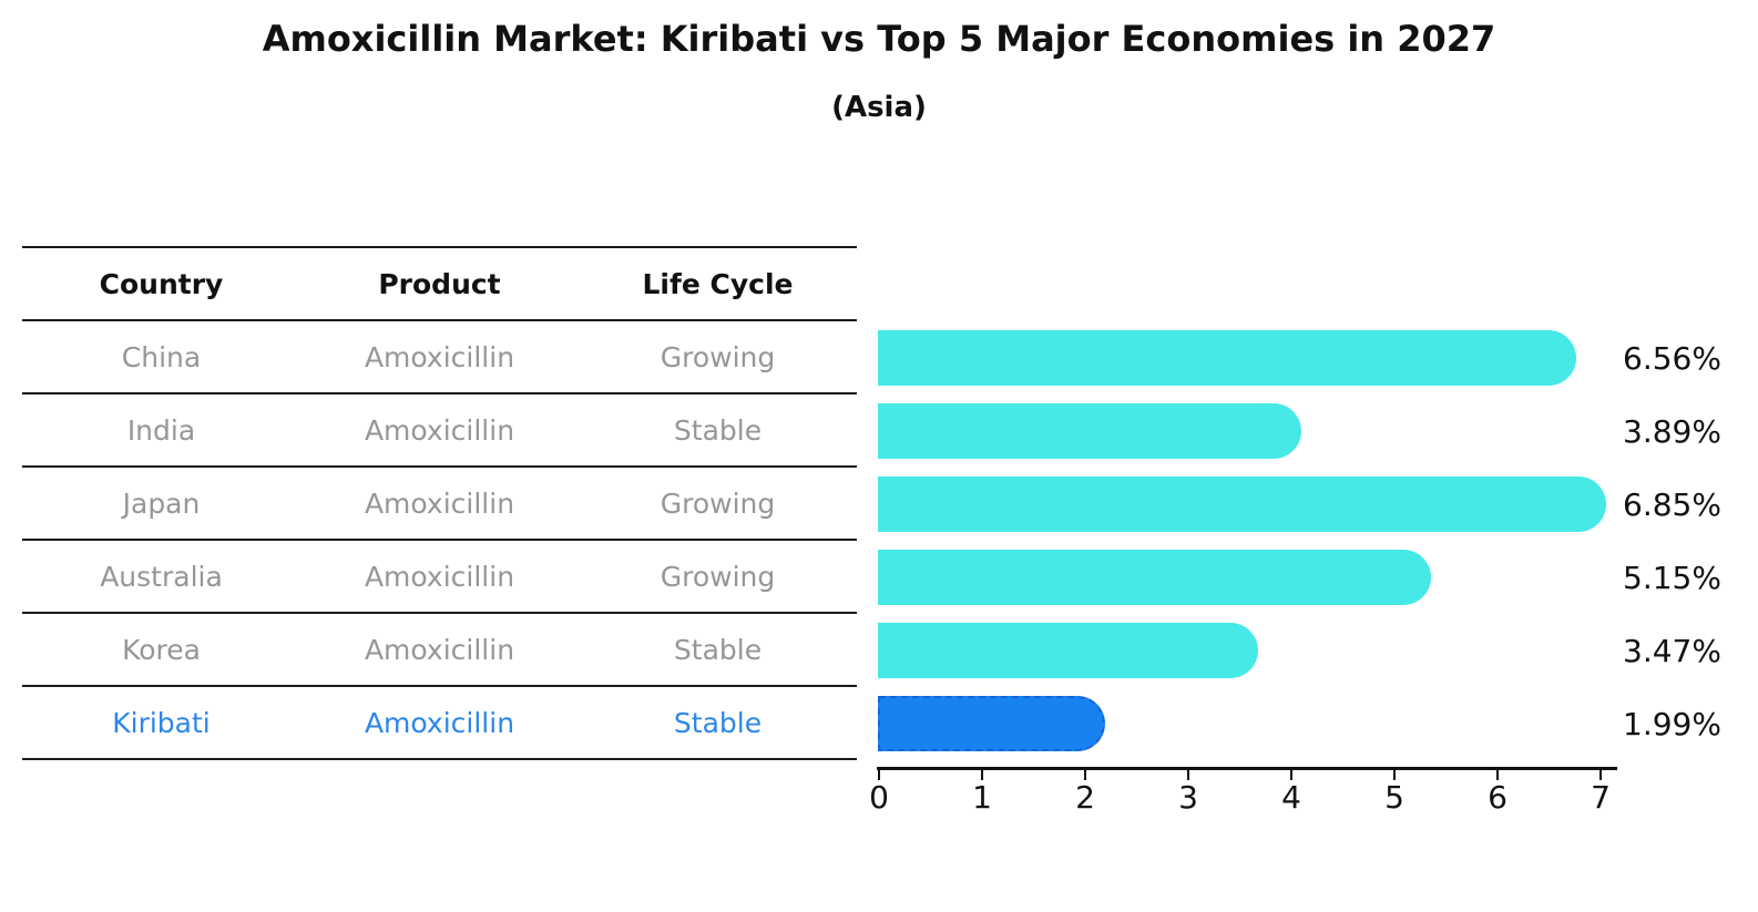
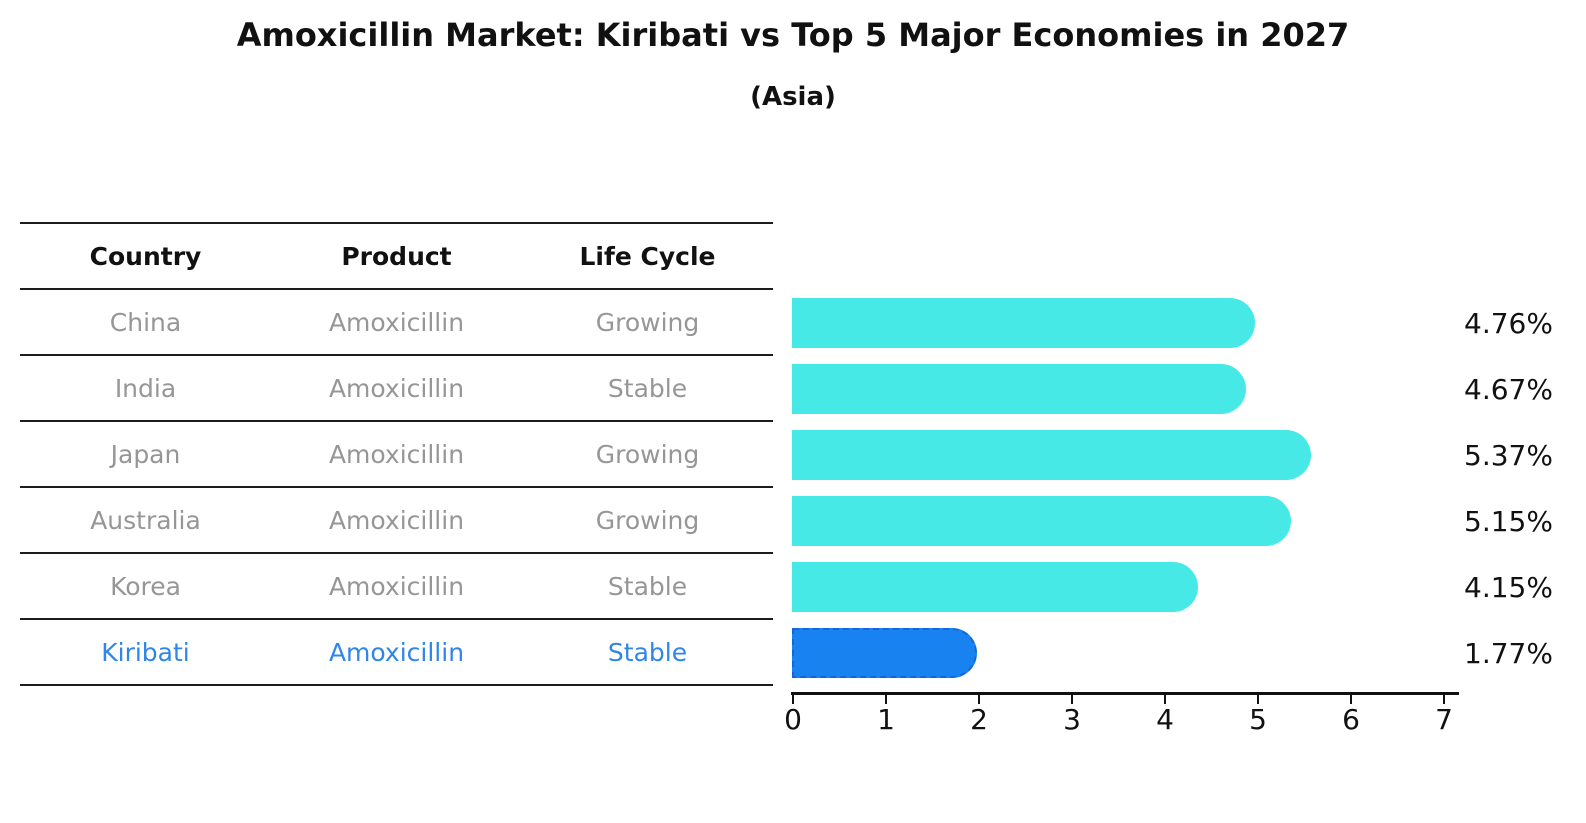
China: 6.56% -> 4.76%
India: 3.89% -> 4.67%
Japan: 6.85% -> 5.37%
Korea: 3.47% -> 4.15%
Kiribati: 1.99% -> 1.77%
